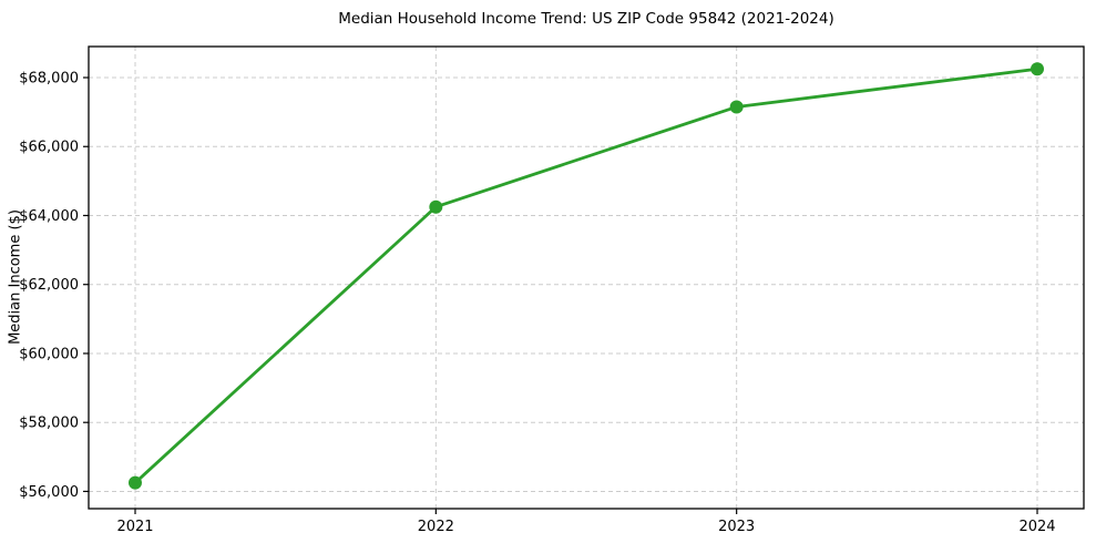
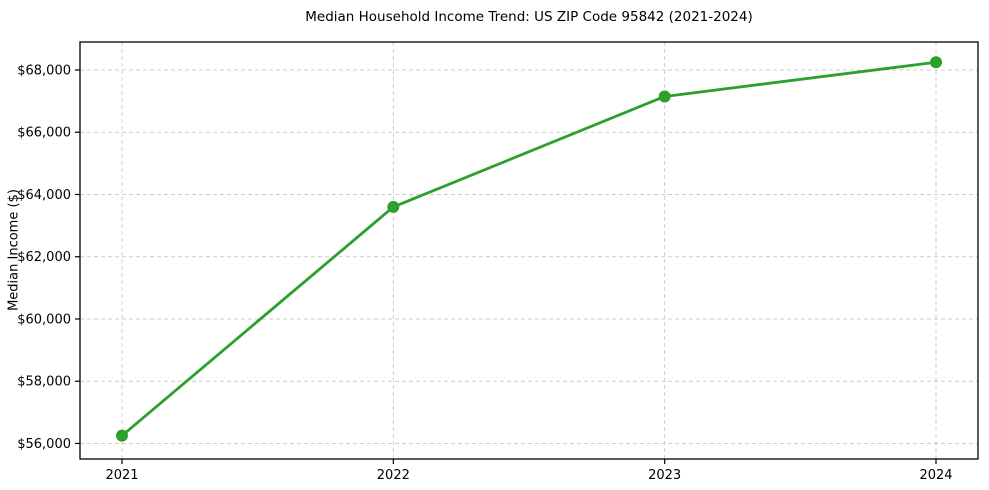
2022: $64200 -> $63600
